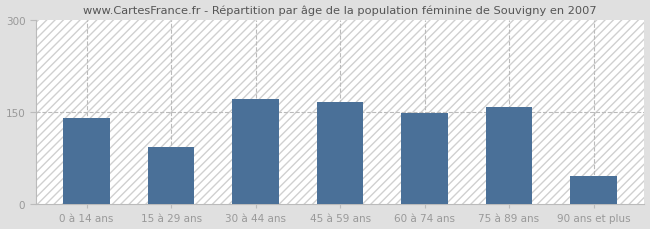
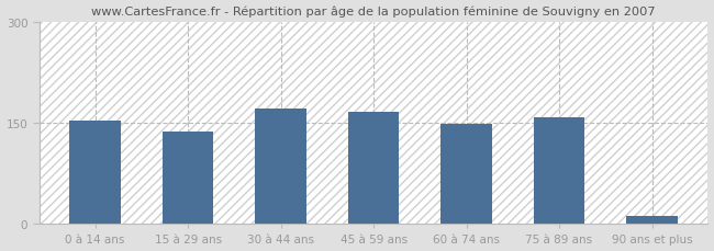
0 à 14 ans: 140 -> 154
15 à 29 ans: 94 -> 138
90 ans et plus: 46 -> 12
